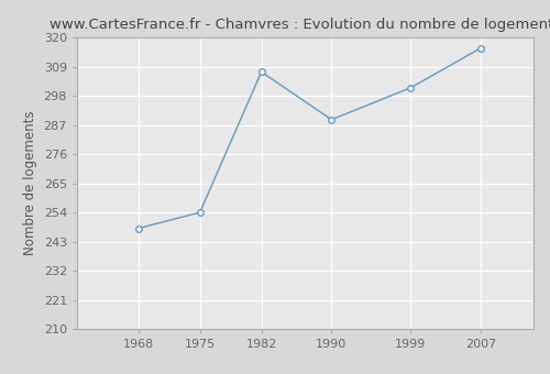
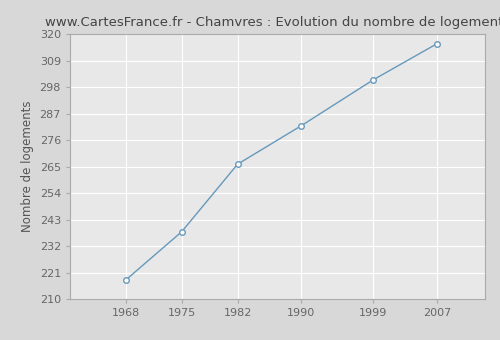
1968: 248 -> 218
1975: 254 -> 238
1982: 307 -> 266
1990: 289 -> 282
